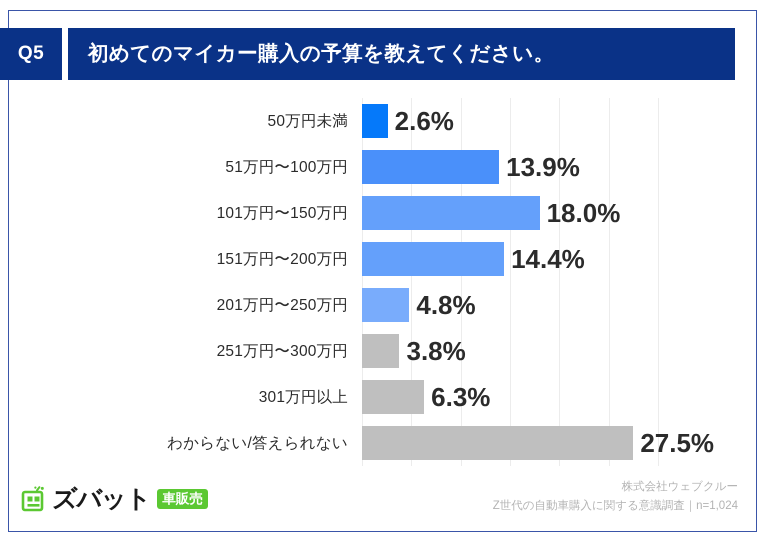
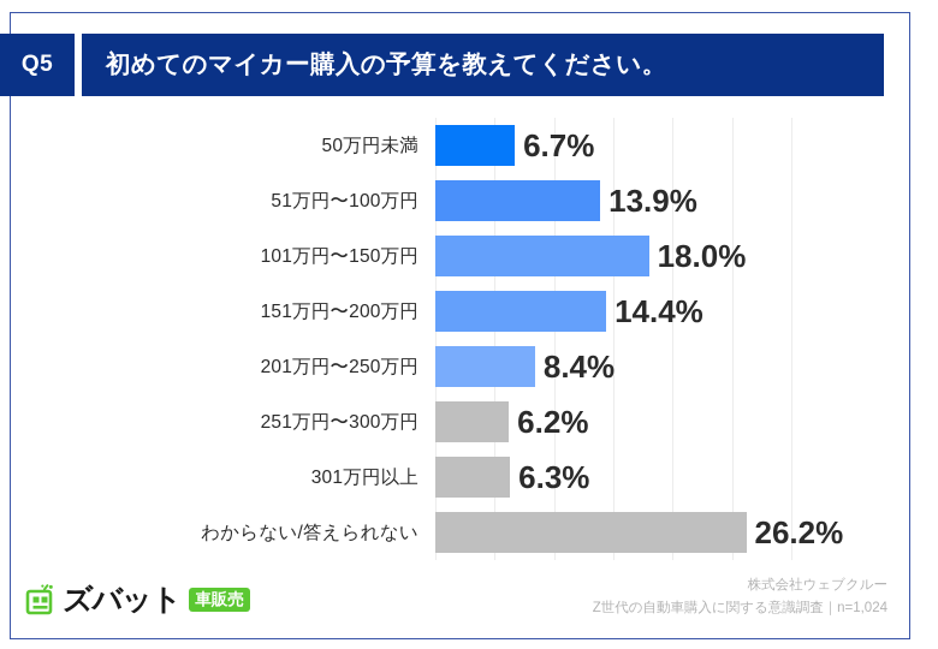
50万円未満: 2.6% -> 6.7%
201万円〜250万円: 4.8% -> 8.4%
251万円〜300万円: 3.8% -> 6.2%
わからない/答えられない: 27.5% -> 26.2%
